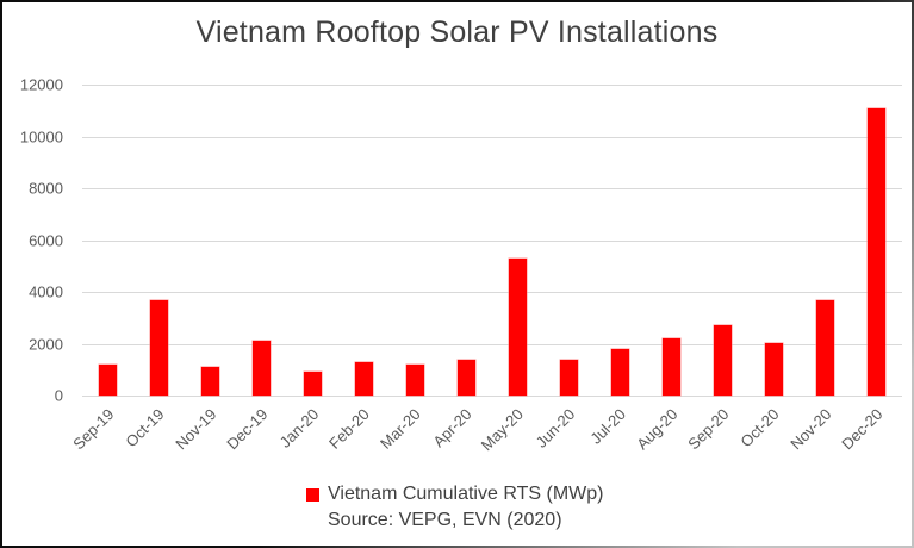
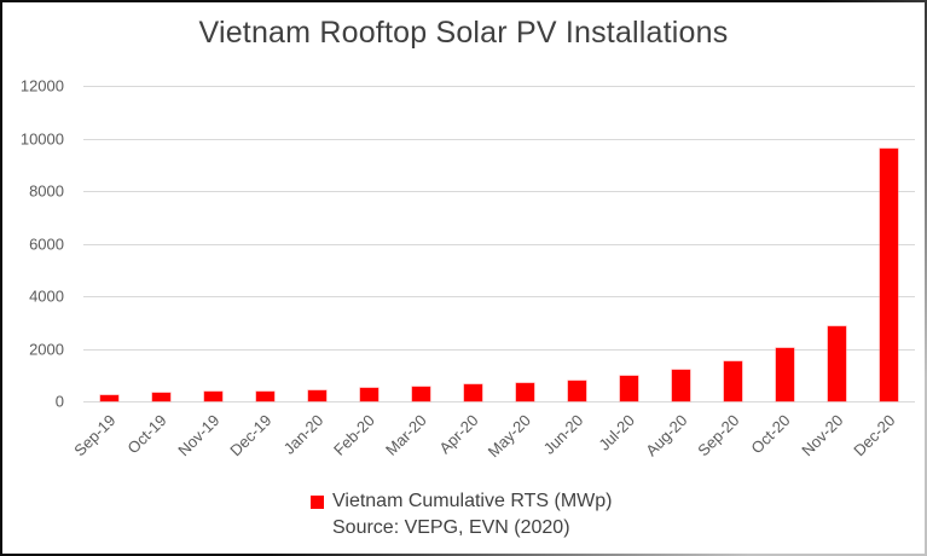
Sep-19: 1200 -> 200
Oct-19: 3700 -> 300
Nov-19: 1100 -> 400
Dec-19: 2100 -> 400
Jan-20: 900 -> 400
Feb-20: 1300 -> 500
Mar-20: 1200 -> 600
Apr-20: 1400 -> 600
May-20: 5300 -> 700
Jun-20: 1400 -> 800
Jul-20: 1800 -> 1000
Aug-20: 2200 -> 1200
Sep-20: 2700 -> 1500
Nov-20: 3700 -> 2900
Dec-20: 11100 -> 9600
